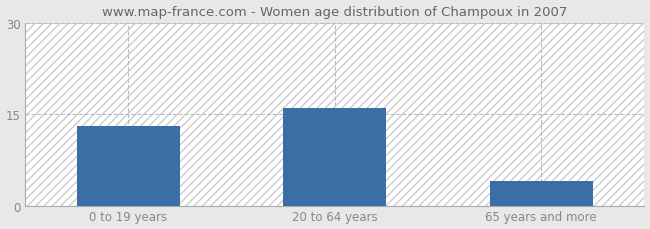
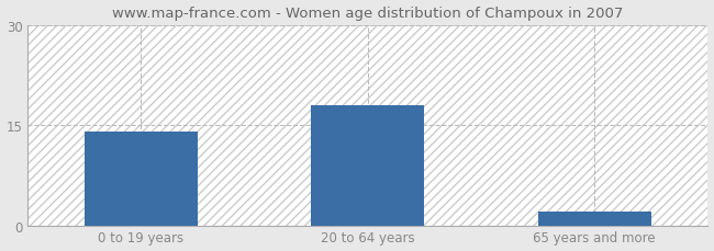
0 to 19 years: 13 -> 14
20 to 64 years: 16 -> 18
65 years and more: 4 -> 2
